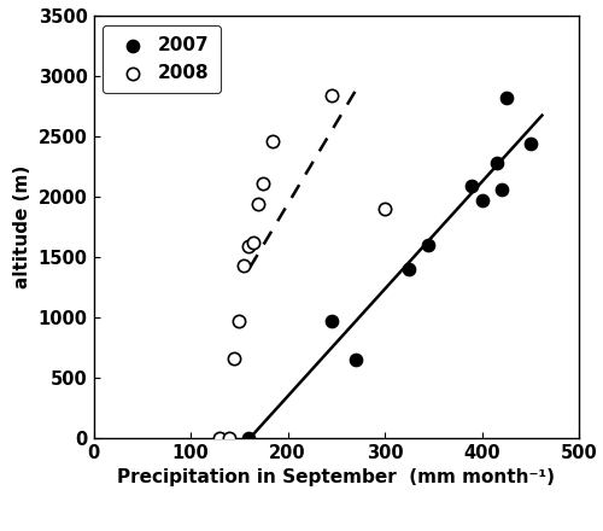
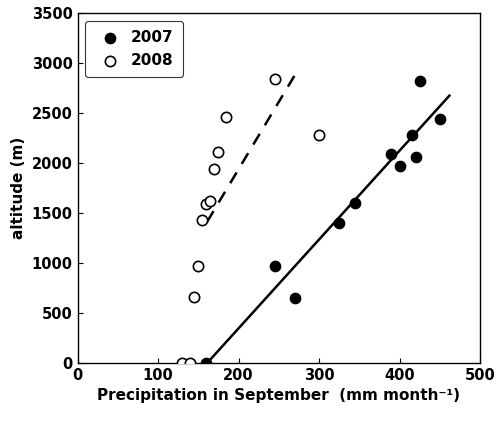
2008/300: 1900 -> 2280
